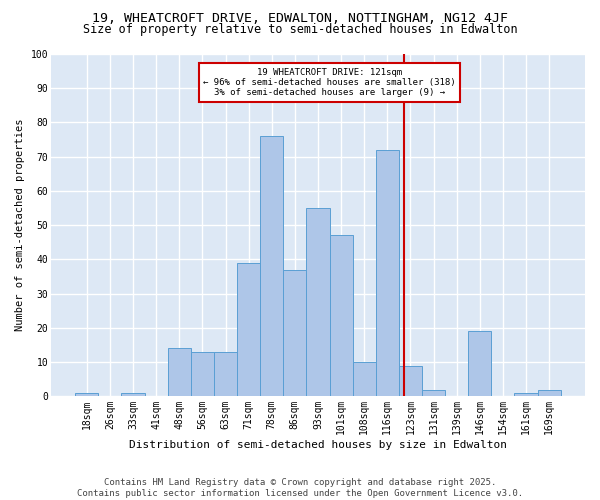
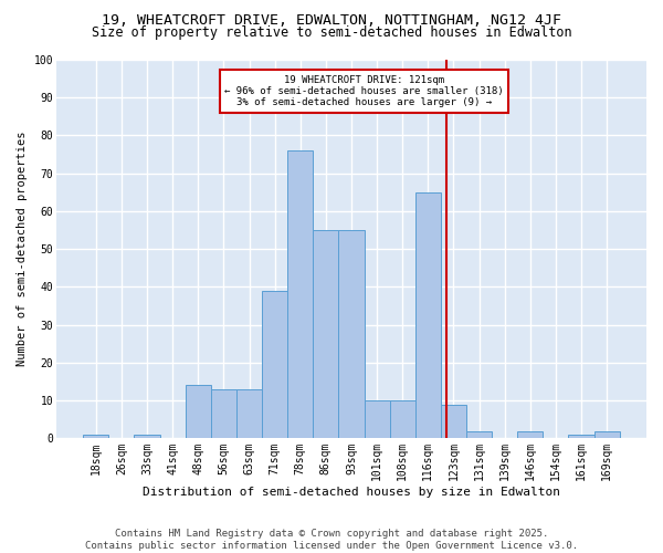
86sqm: 37 -> 55
101sqm: 47 -> 10
116sqm: 72 -> 65
146sqm: 19 -> 2
